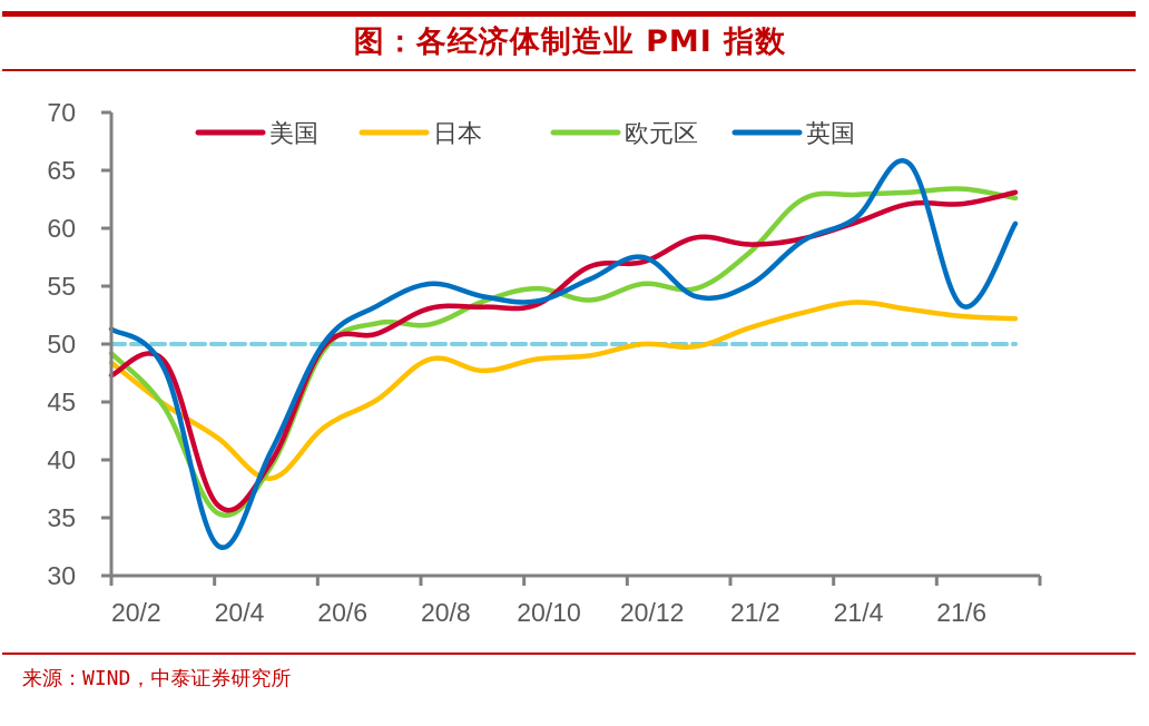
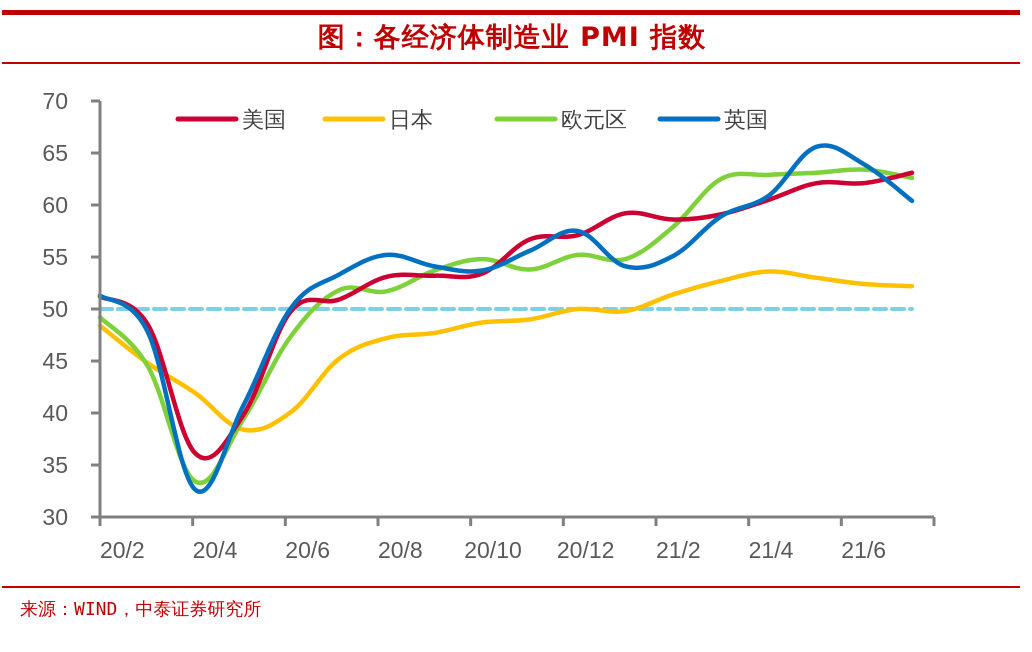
美国/20/2: 47.3 -> 51.2
欧元区/20/4: 35.4 -> 33.4
日本/20/6: 42.8 -> 40.1
欧元区/20/6: 49.5 -> 47.4
日本/20/8: 48.7 -> 47.2
英国/21/6: 53.3 -> 63.9
